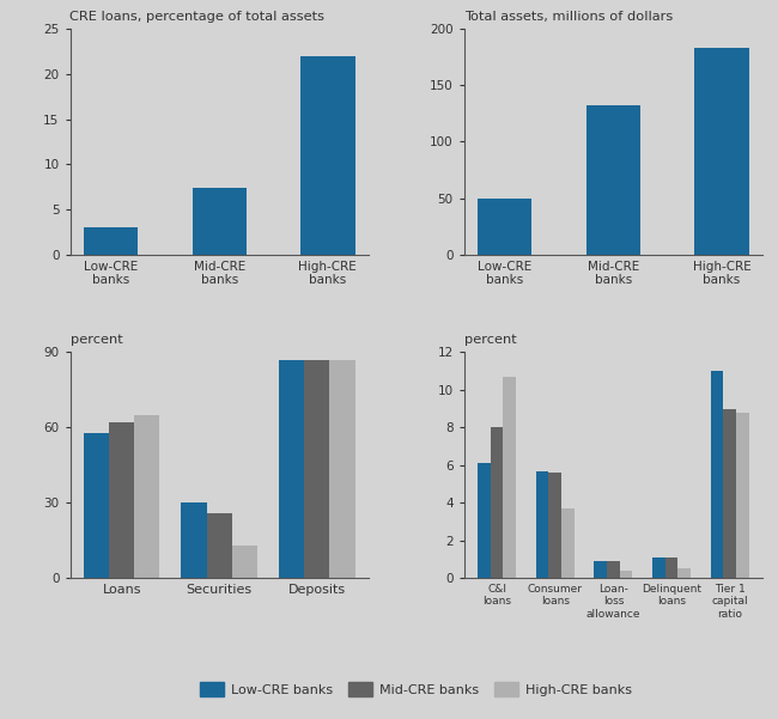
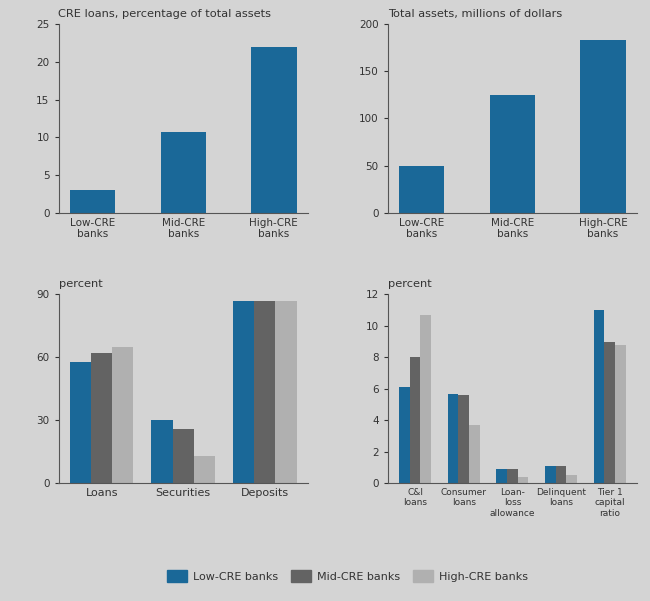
CRE loans, percentage of total assets/Mid-CRE banks: 7.4 -> 10.7
Total assets, millions of dollars/Mid-CRE banks: 132 -> 125
